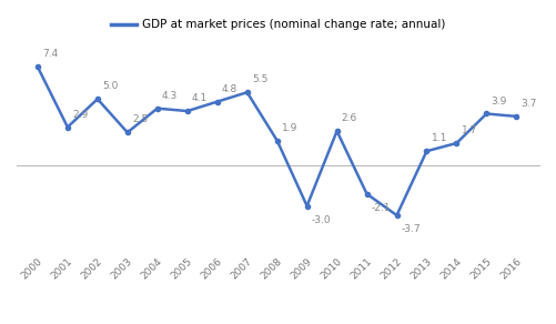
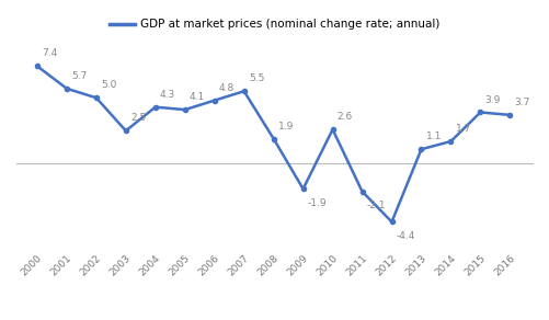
2001: 2.9 -> 5.7
2009: -3.0 -> -1.9
2012: -3.7 -> -4.4
